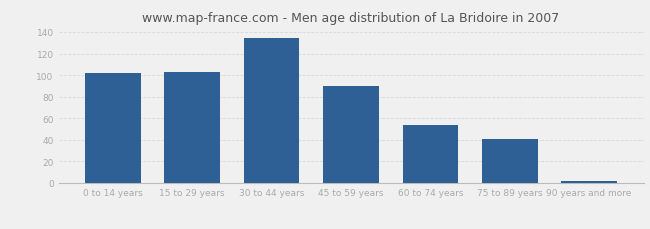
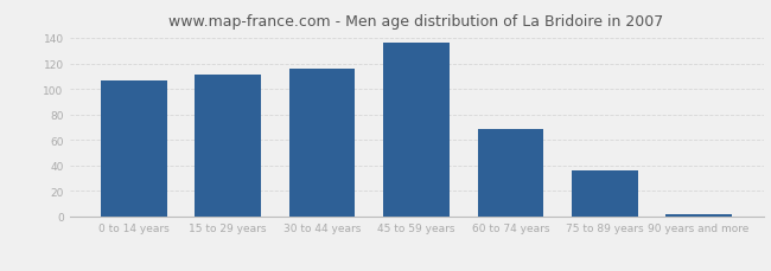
0 to 14 years: 102 -> 107
15 to 29 years: 103 -> 111
30 to 44 years: 134 -> 116
45 to 59 years: 90 -> 136
60 to 74 years: 54 -> 69
75 to 89 years: 41 -> 36
